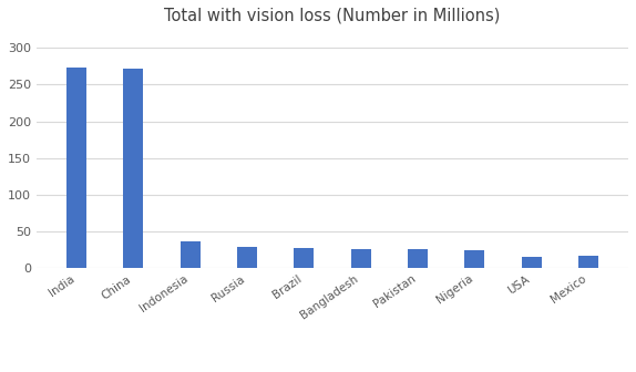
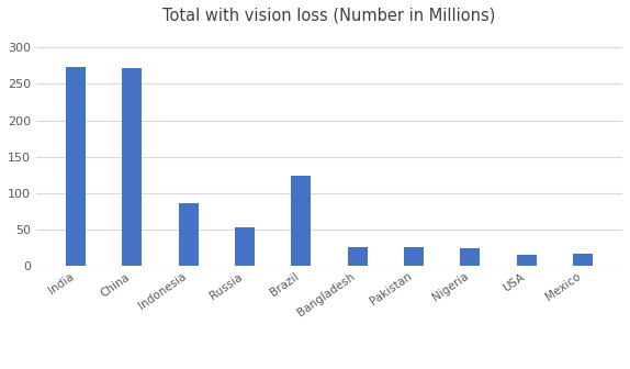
Indonesia: 36 -> 86
Russia: 29 -> 52
Brazil: 27 -> 124
